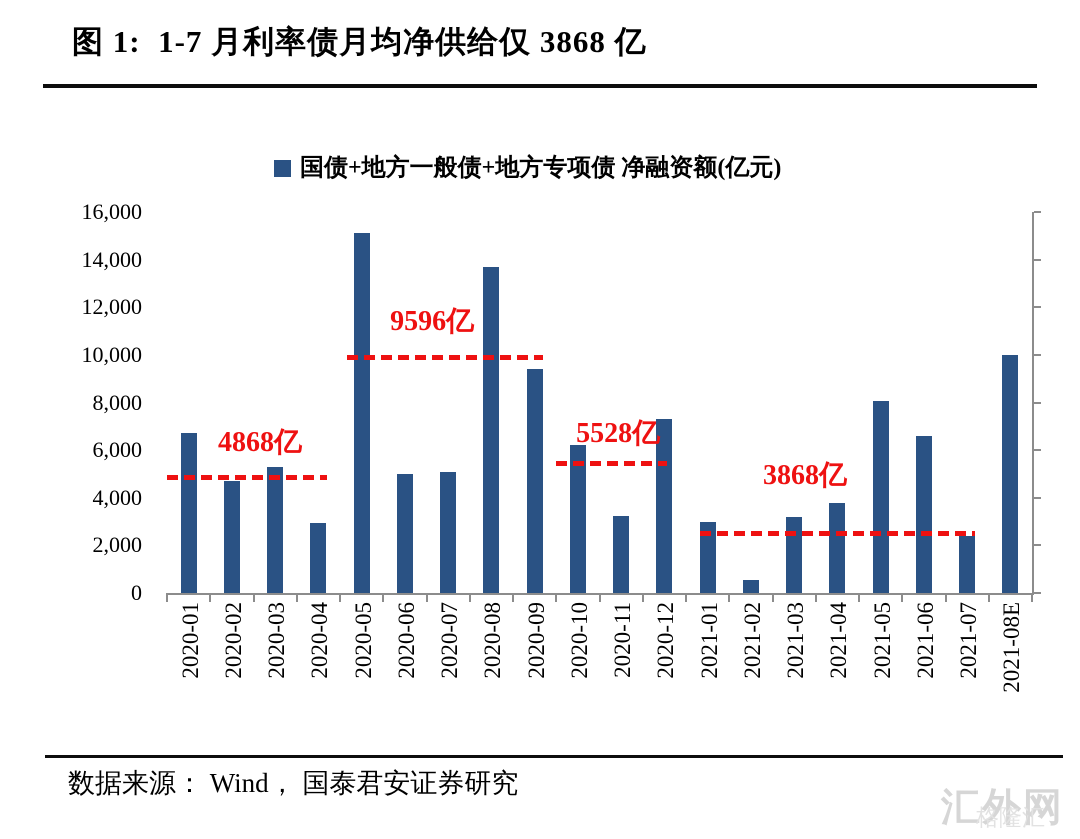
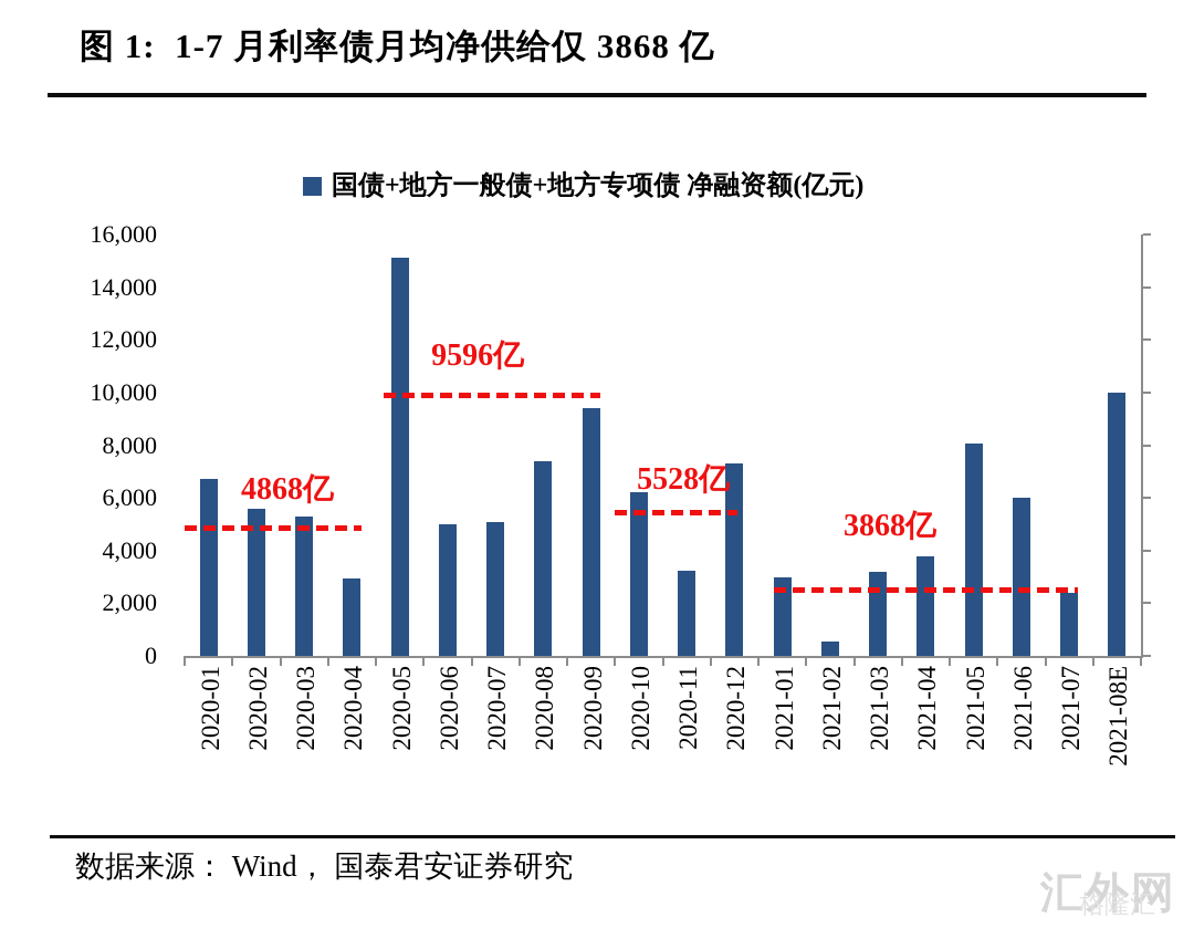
2020-02: 4700 -> 5600
2020-08: 13700 -> 7400
2021-06: 6600 -> 6000
